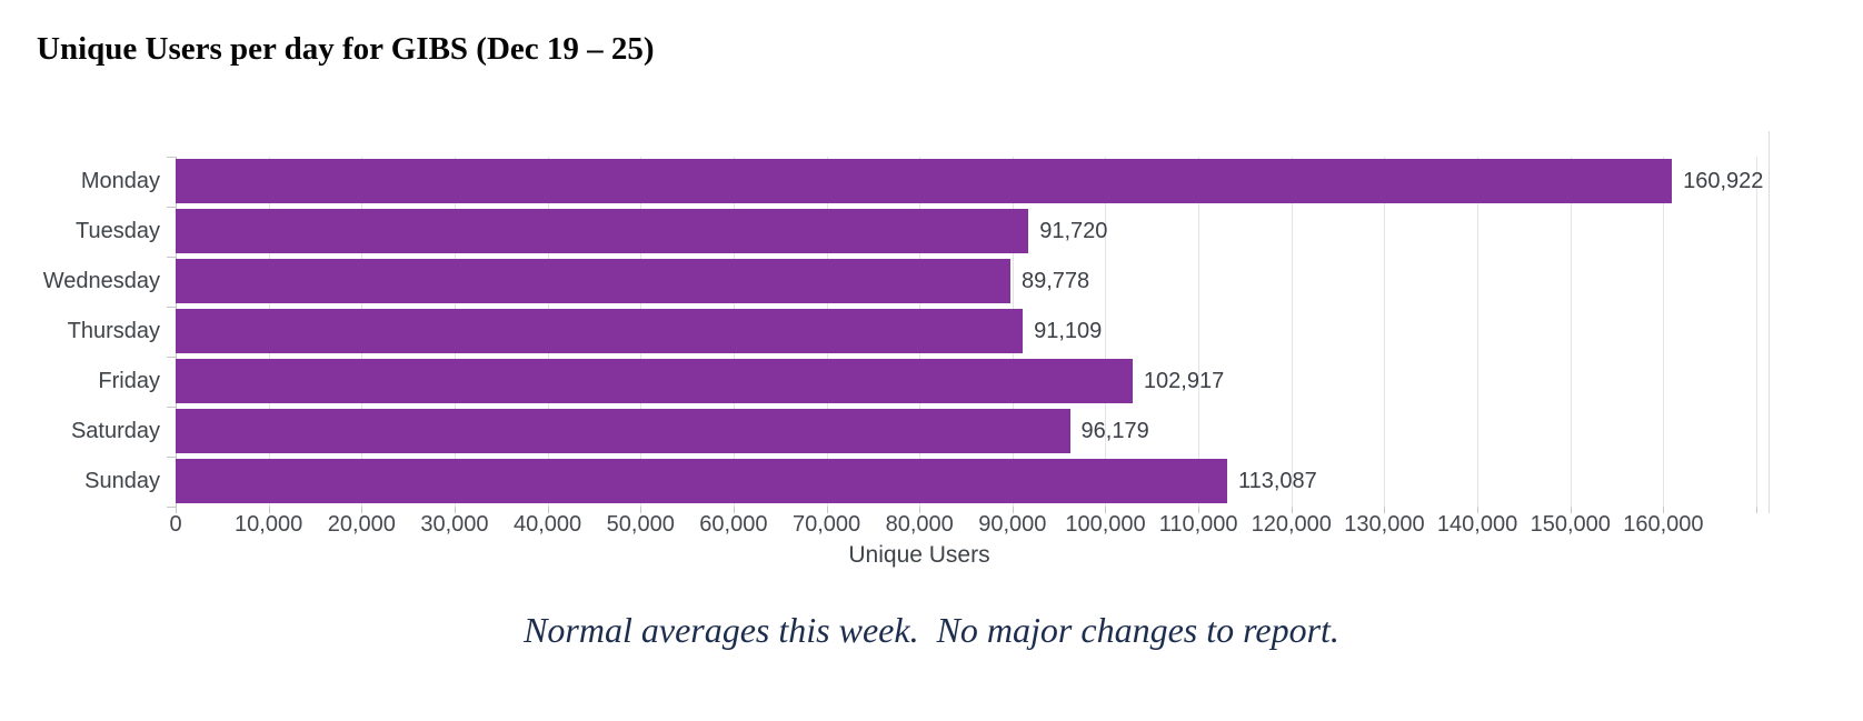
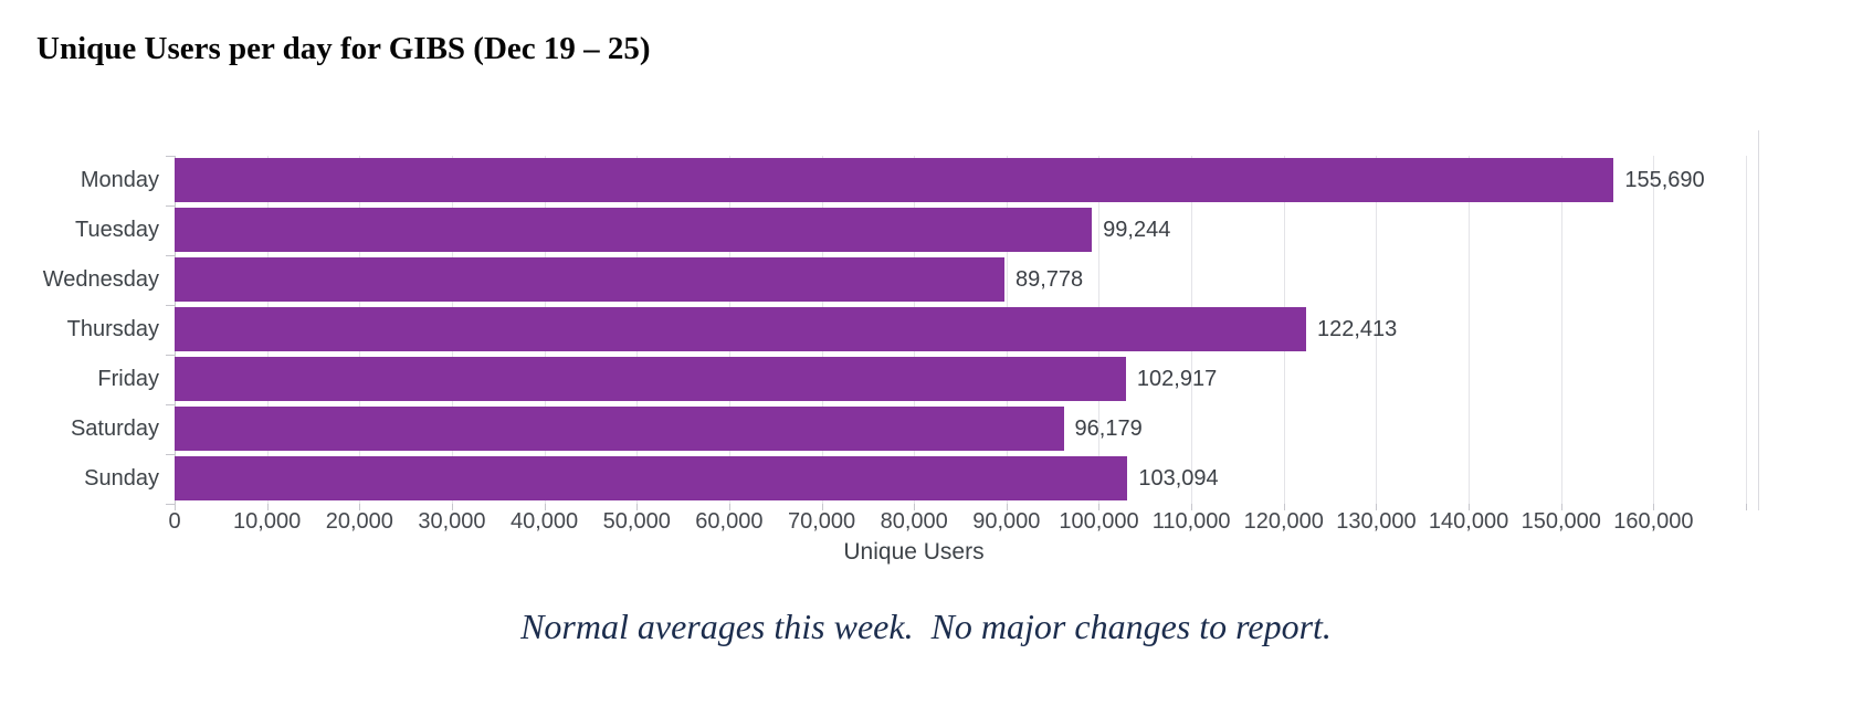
Monday: 160,922 -> 155,690
Tuesday: 91,720 -> 99,244
Thursday: 91,109 -> 122,413
Sunday: 113,087 -> 103,094
